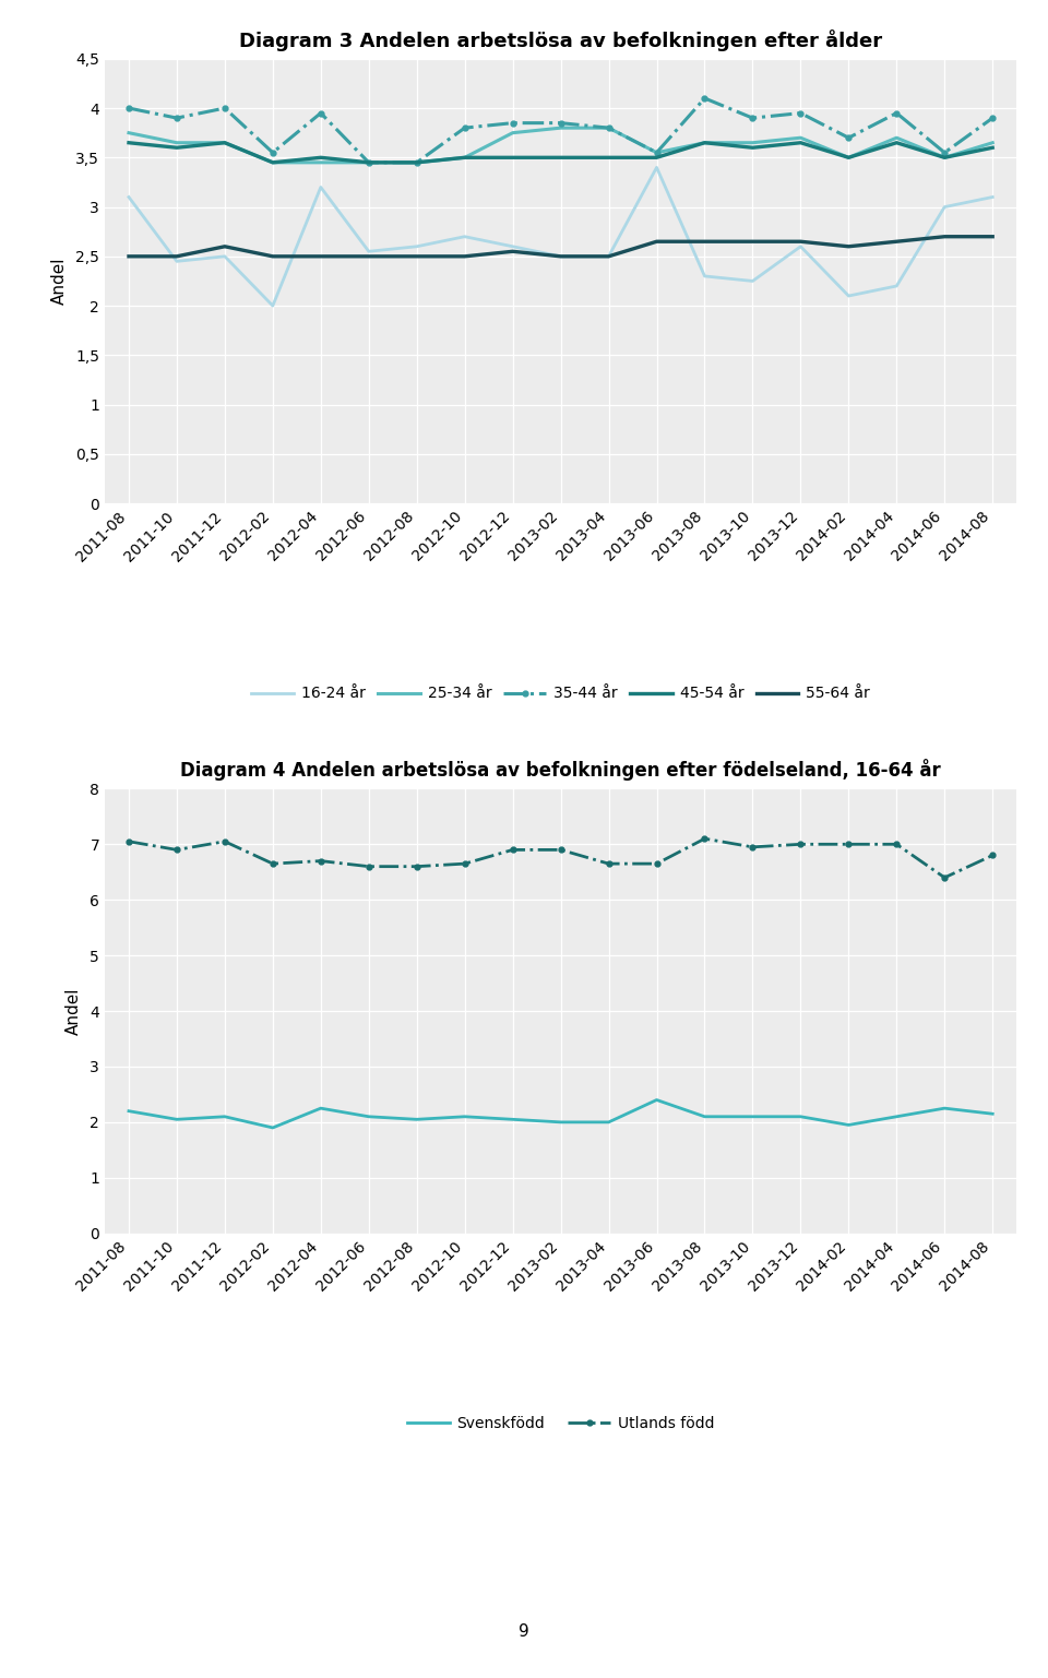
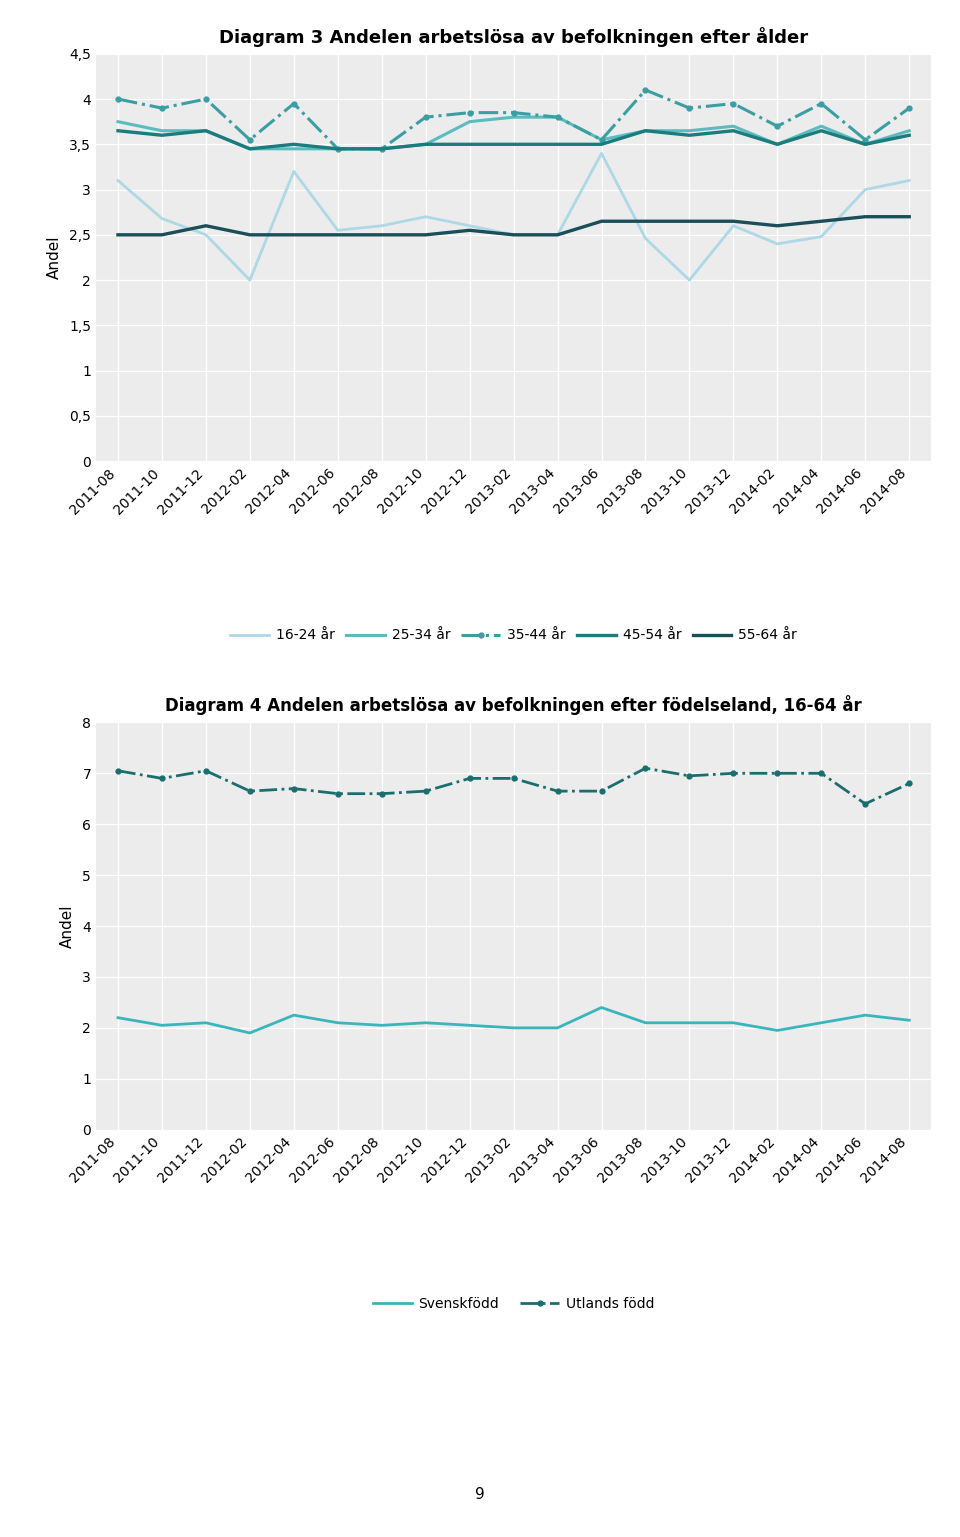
Diagram 3 Andelen arbetslösa av befolkningen efter ålder/16-24 år/2011-10: 2,45 -> 2,68
Diagram 3 Andelen arbetslösa av befolkningen efter ålder/16-24 år/2013-08: 2,30 -> 2,46
Diagram 3 Andelen arbetslösa av befolkningen efter ålder/16-24 år/2013-10: 2,25 -> 2,00
Diagram 3 Andelen arbetslösa av befolkningen efter ålder/16-24 år/2014-02: 2,10 -> 2,40
Diagram 3 Andelen arbetslösa av befolkningen efter ålder/16-24 år/2014-04: 2,20 -> 2,48
